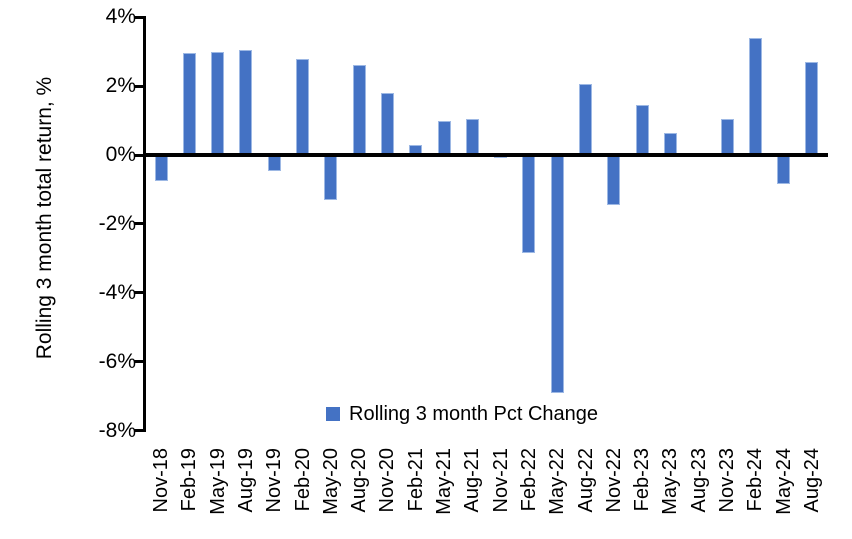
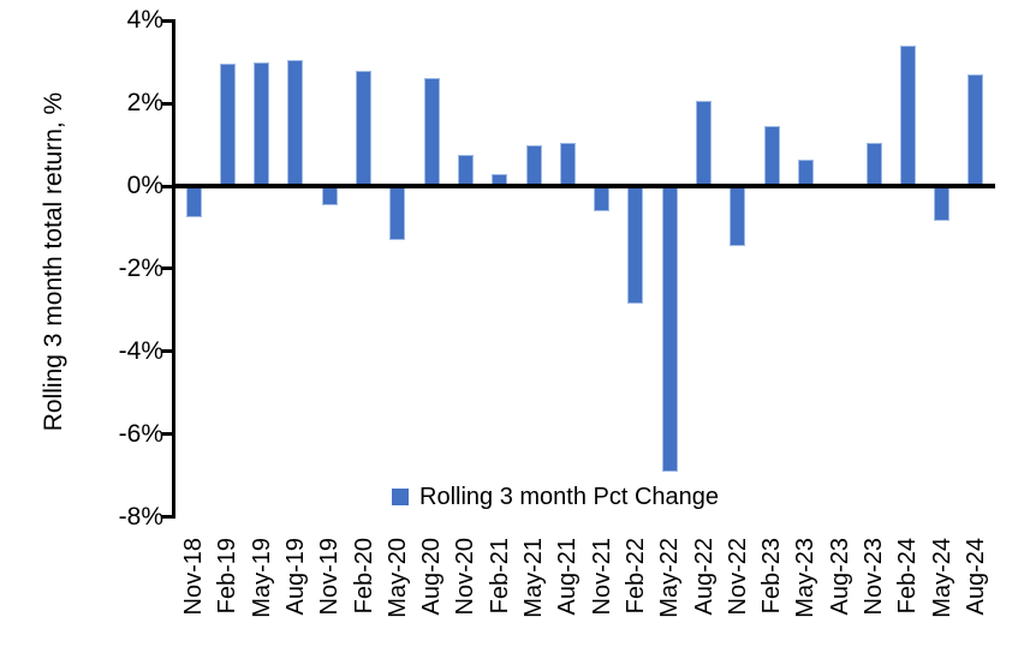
Nov-20: 1.8% -> 0.8%
Nov-21: -0.1% -> -0.6%
